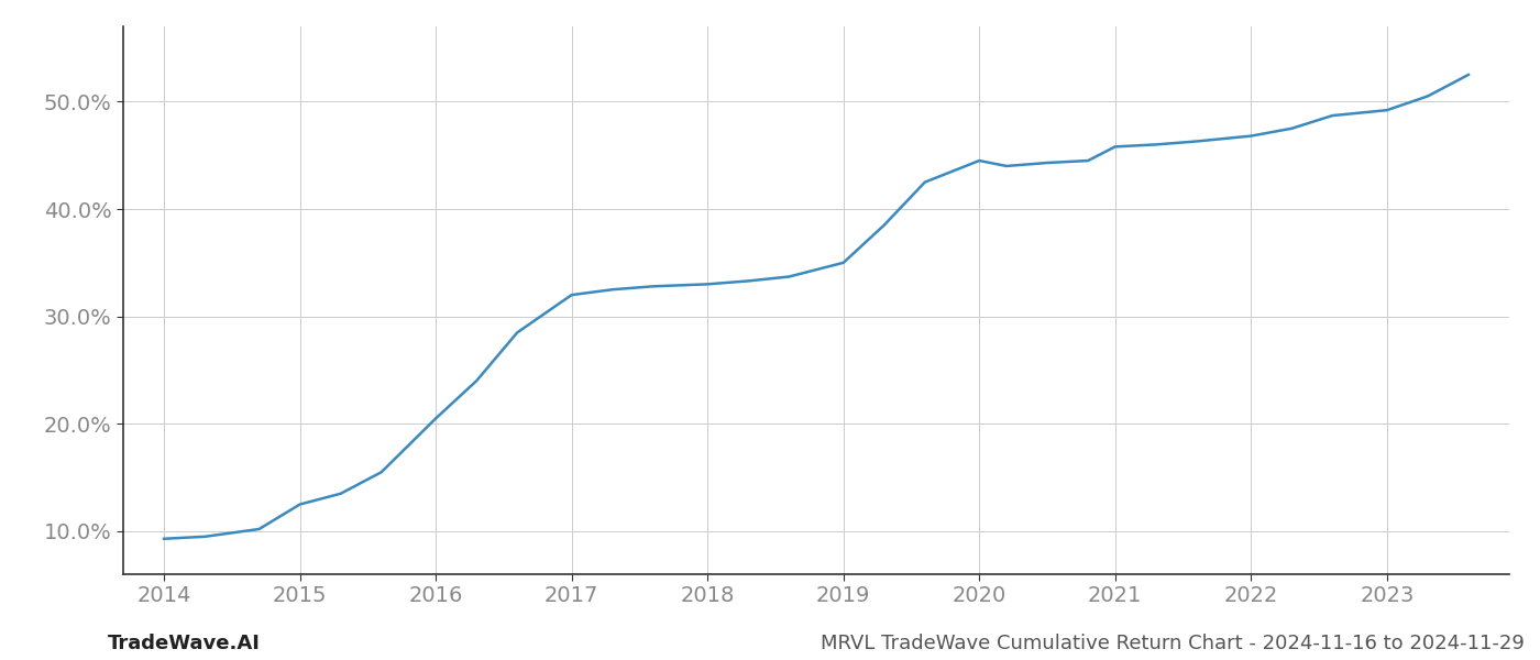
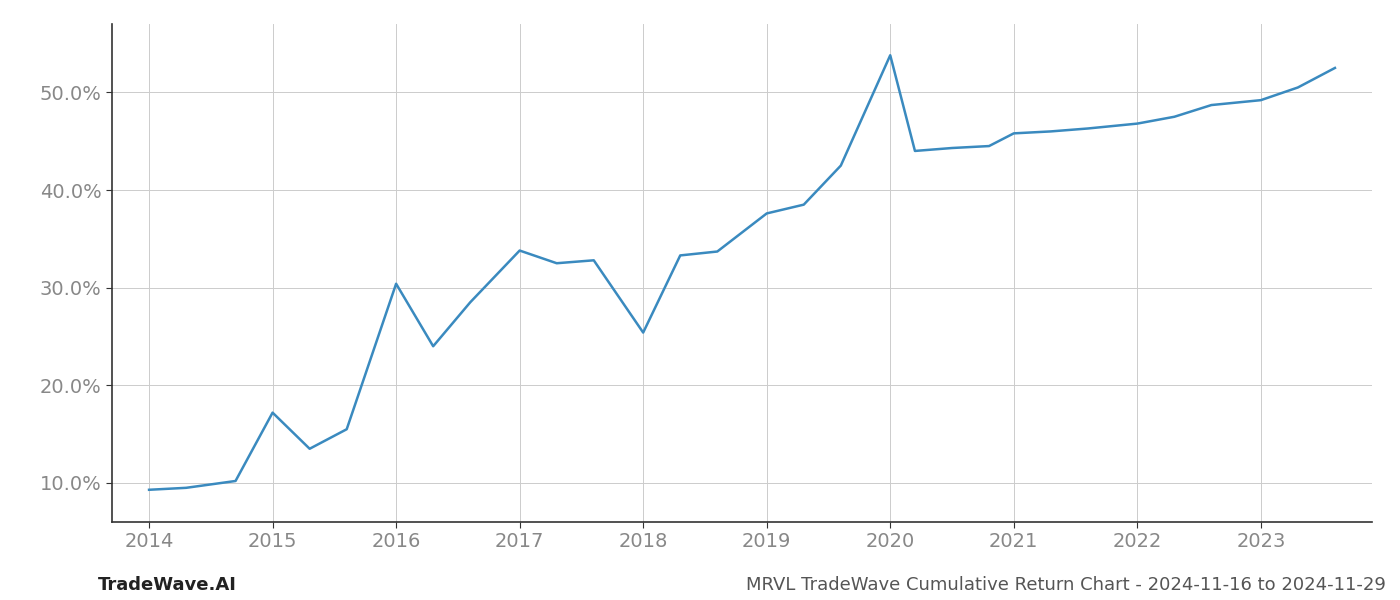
2015: 12.5% -> 17.2%
2016: 20.5% -> 30.4%
2017: 32.0% -> 33.8%
2018: 33.0% -> 25.4%
2019: 35.0% -> 37.6%
2020: 44.5% -> 53.8%
